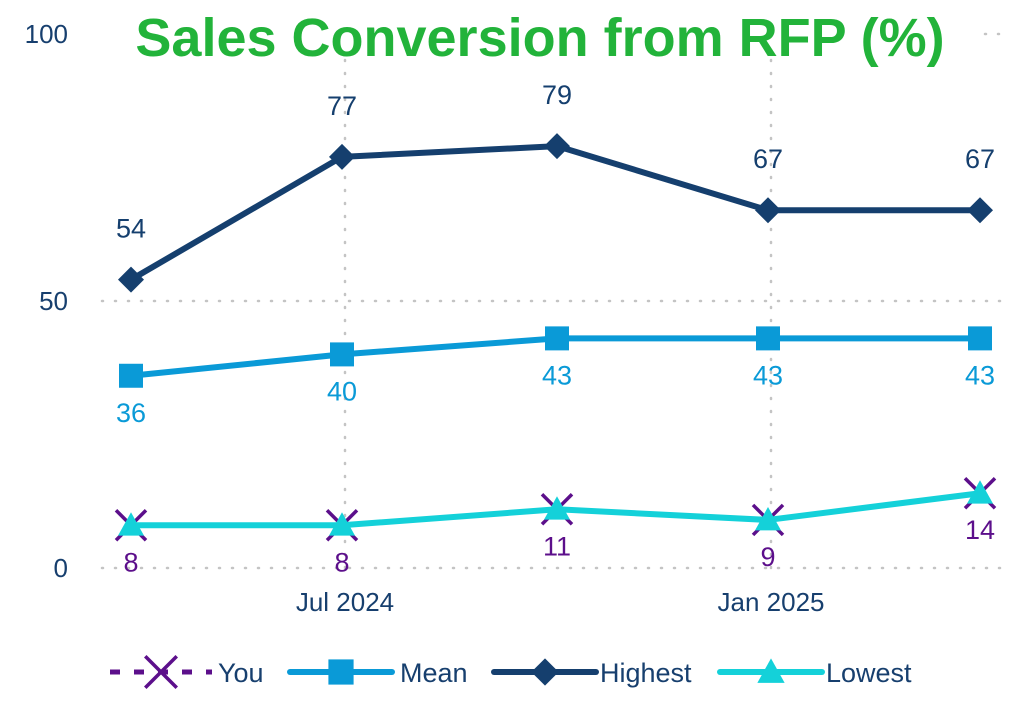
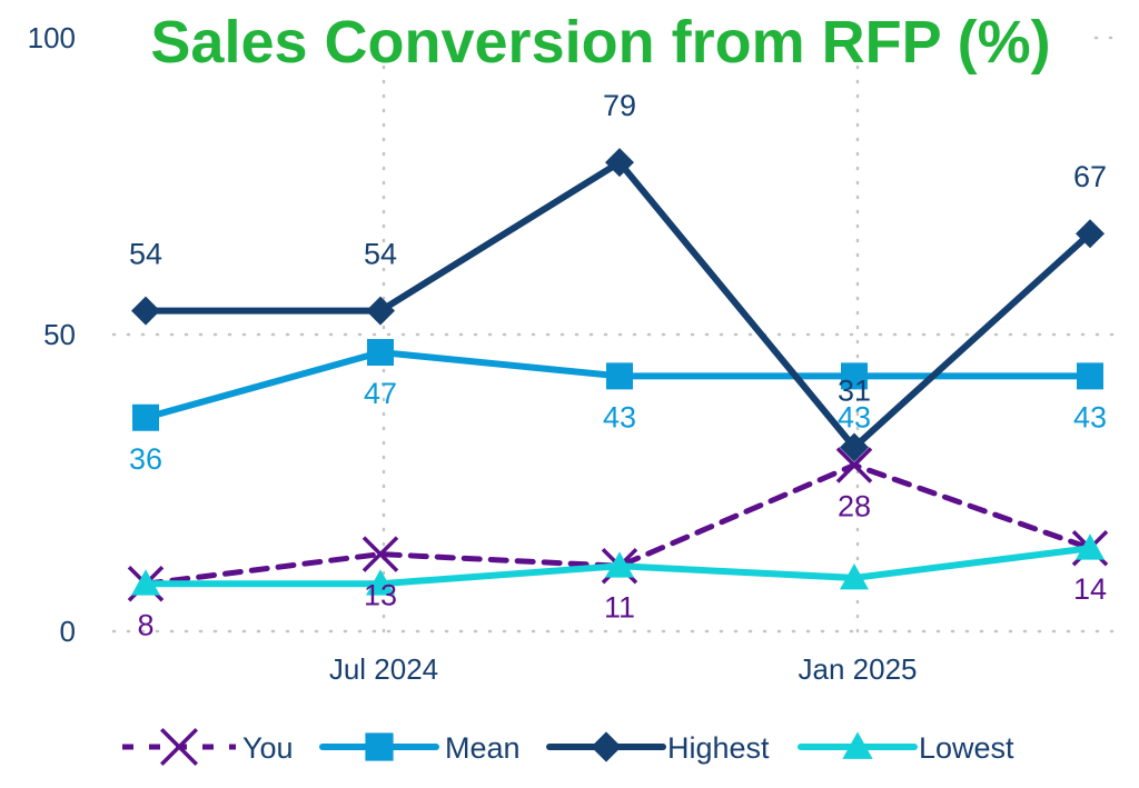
You/Jul 2024: 8 -> 13
Mean/Jul 2024: 40 -> 47
Highest/Jul 2024: 77 -> 54
You/Jan 2025: 9 -> 28
Highest/Jan 2025: 67 -> 31
